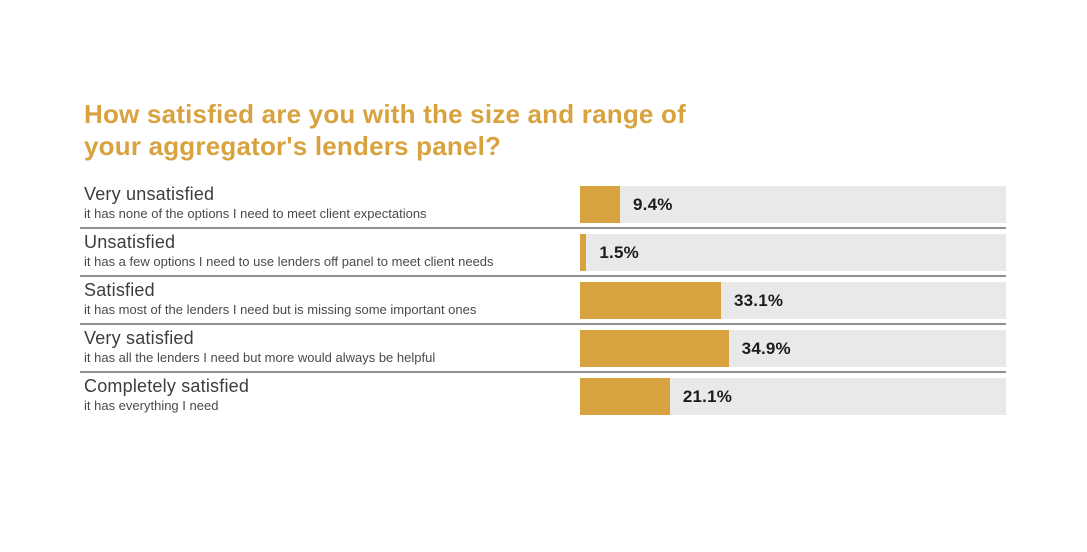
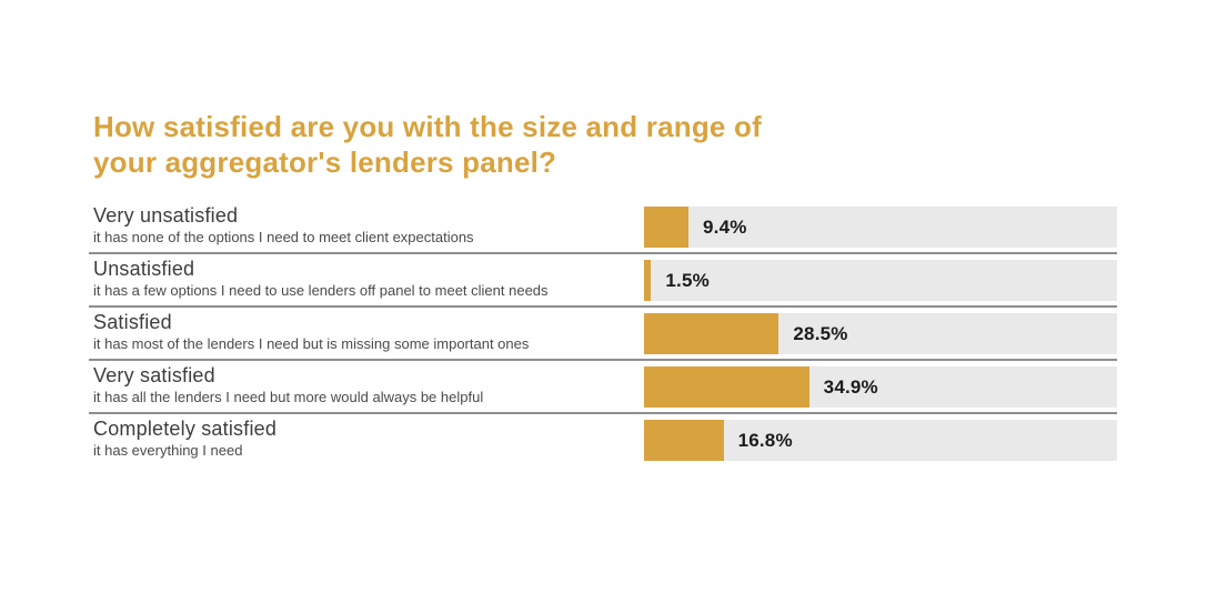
Satisfied: 33.1% -> 28.5%
Completely satisfied: 21.1% -> 16.8%
